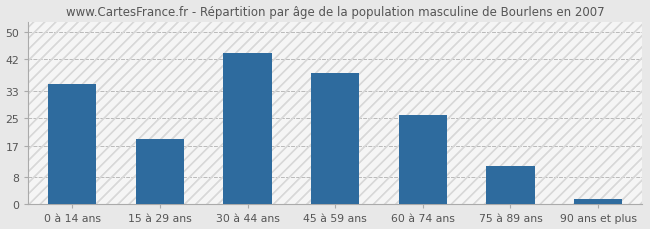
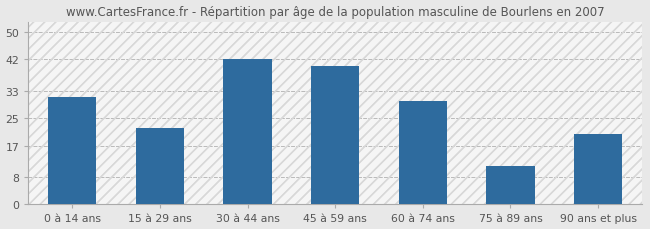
0 à 14 ans: 35.0 -> 31.0
15 à 29 ans: 19.0 -> 22.0
30 à 44 ans: 44.0 -> 42.0
45 à 59 ans: 38.0 -> 40.0
60 à 74 ans: 26.0 -> 30.0
90 ans et plus: 1.5 -> 20.5
